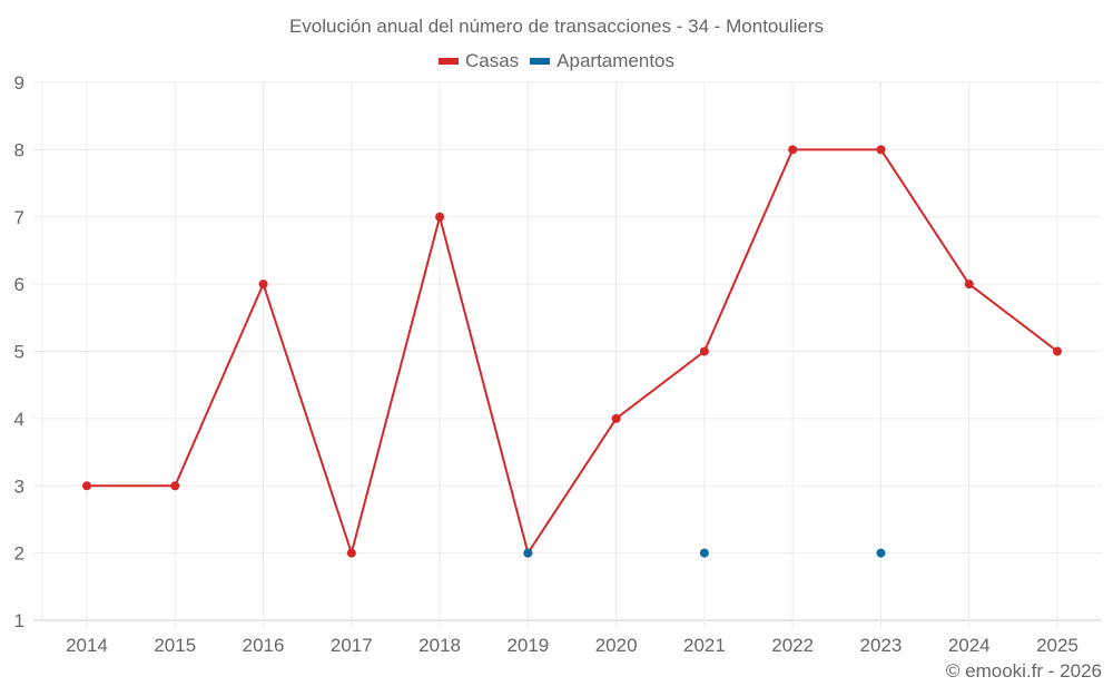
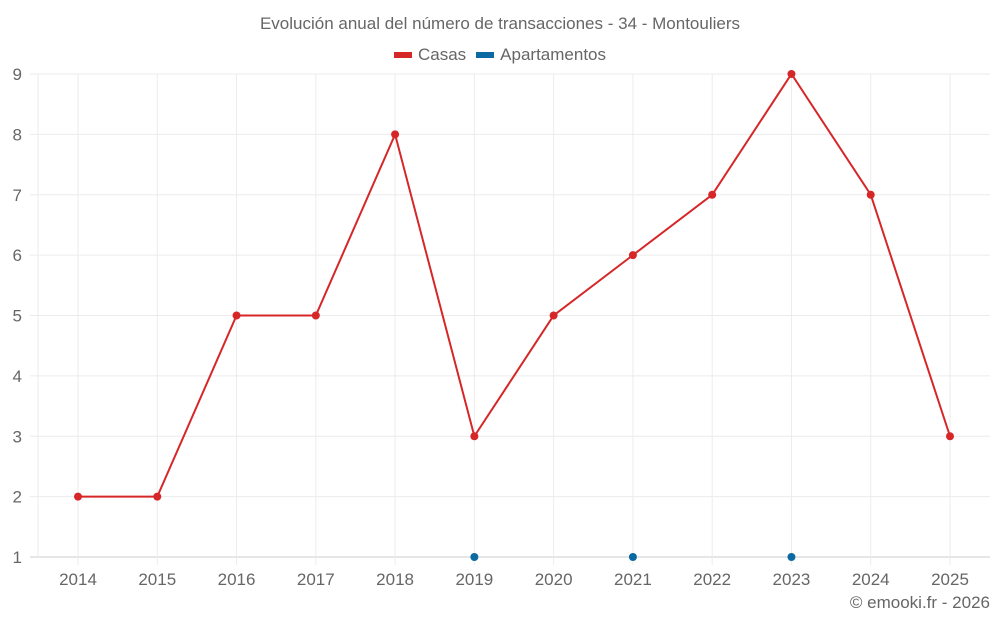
Casas/2014: 3 -> 2
Casas/2015: 3 -> 2
Casas/2016: 6 -> 5
Casas/2017: 2 -> 5
Casas/2018: 7 -> 8
Casas/2019: 2 -> 3
Apartamentos/2019: 2 -> 1
Casas/2020: 4 -> 5
Casas/2021: 5 -> 6
Apartamentos/2021: 2 -> 1
Casas/2022: 8 -> 7
Casas/2023: 8 -> 9
Apartamentos/2023: 2 -> 1
Casas/2024: 6 -> 7
Casas/2025: 5 -> 3
